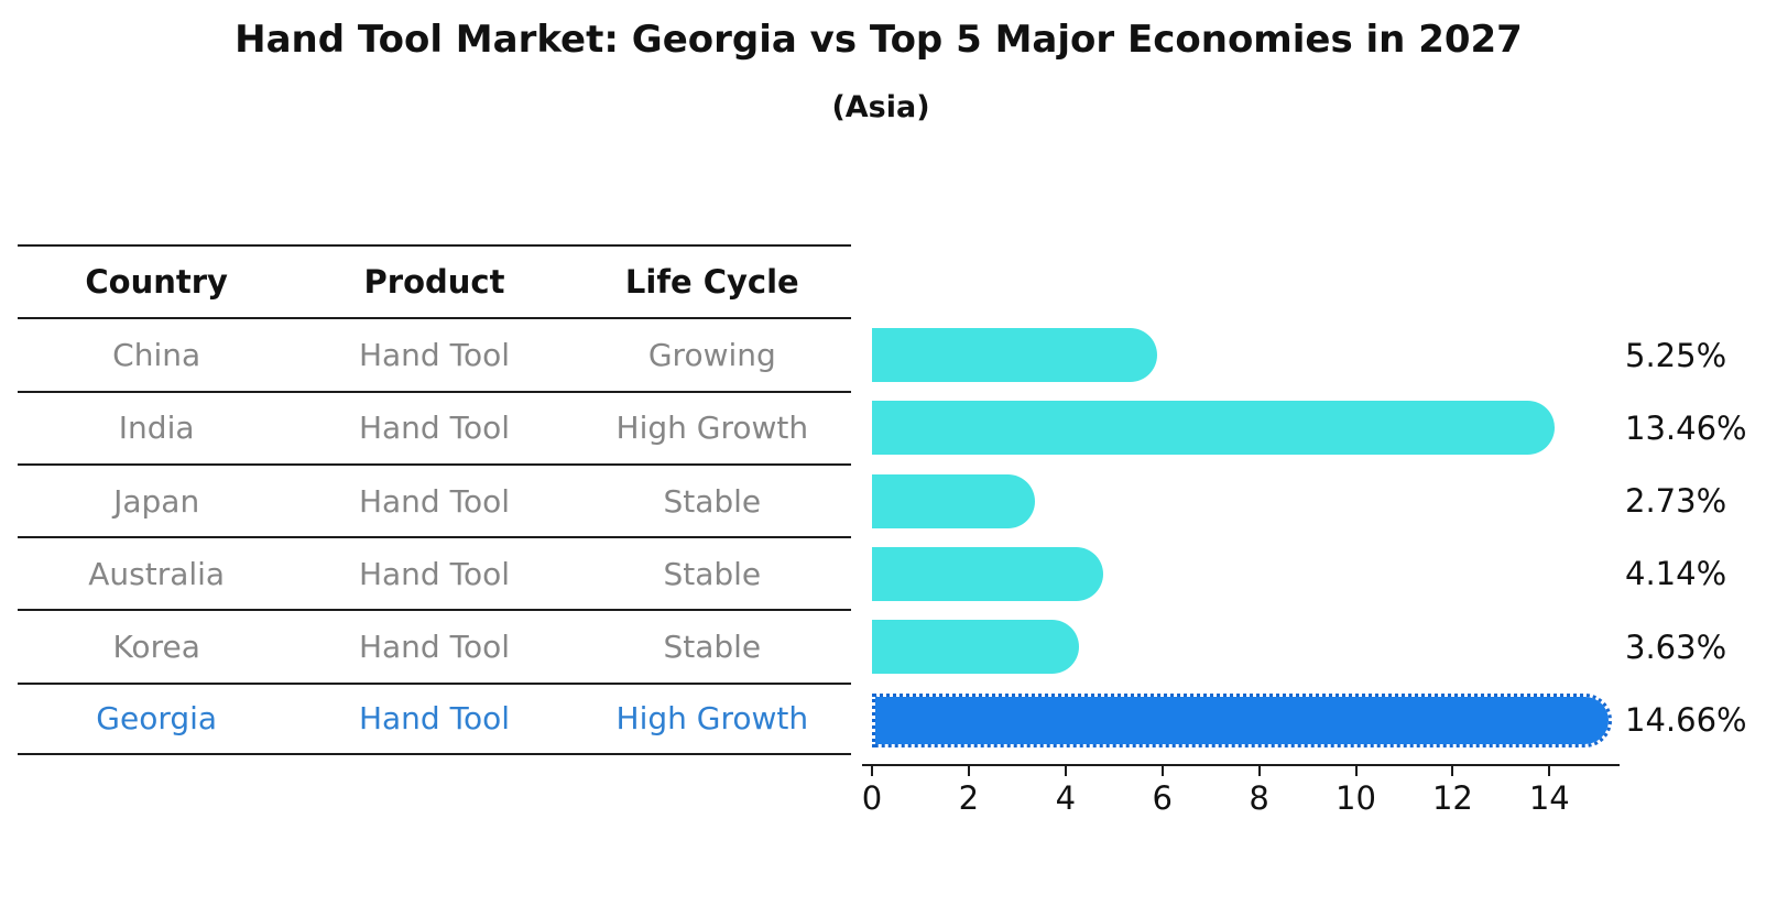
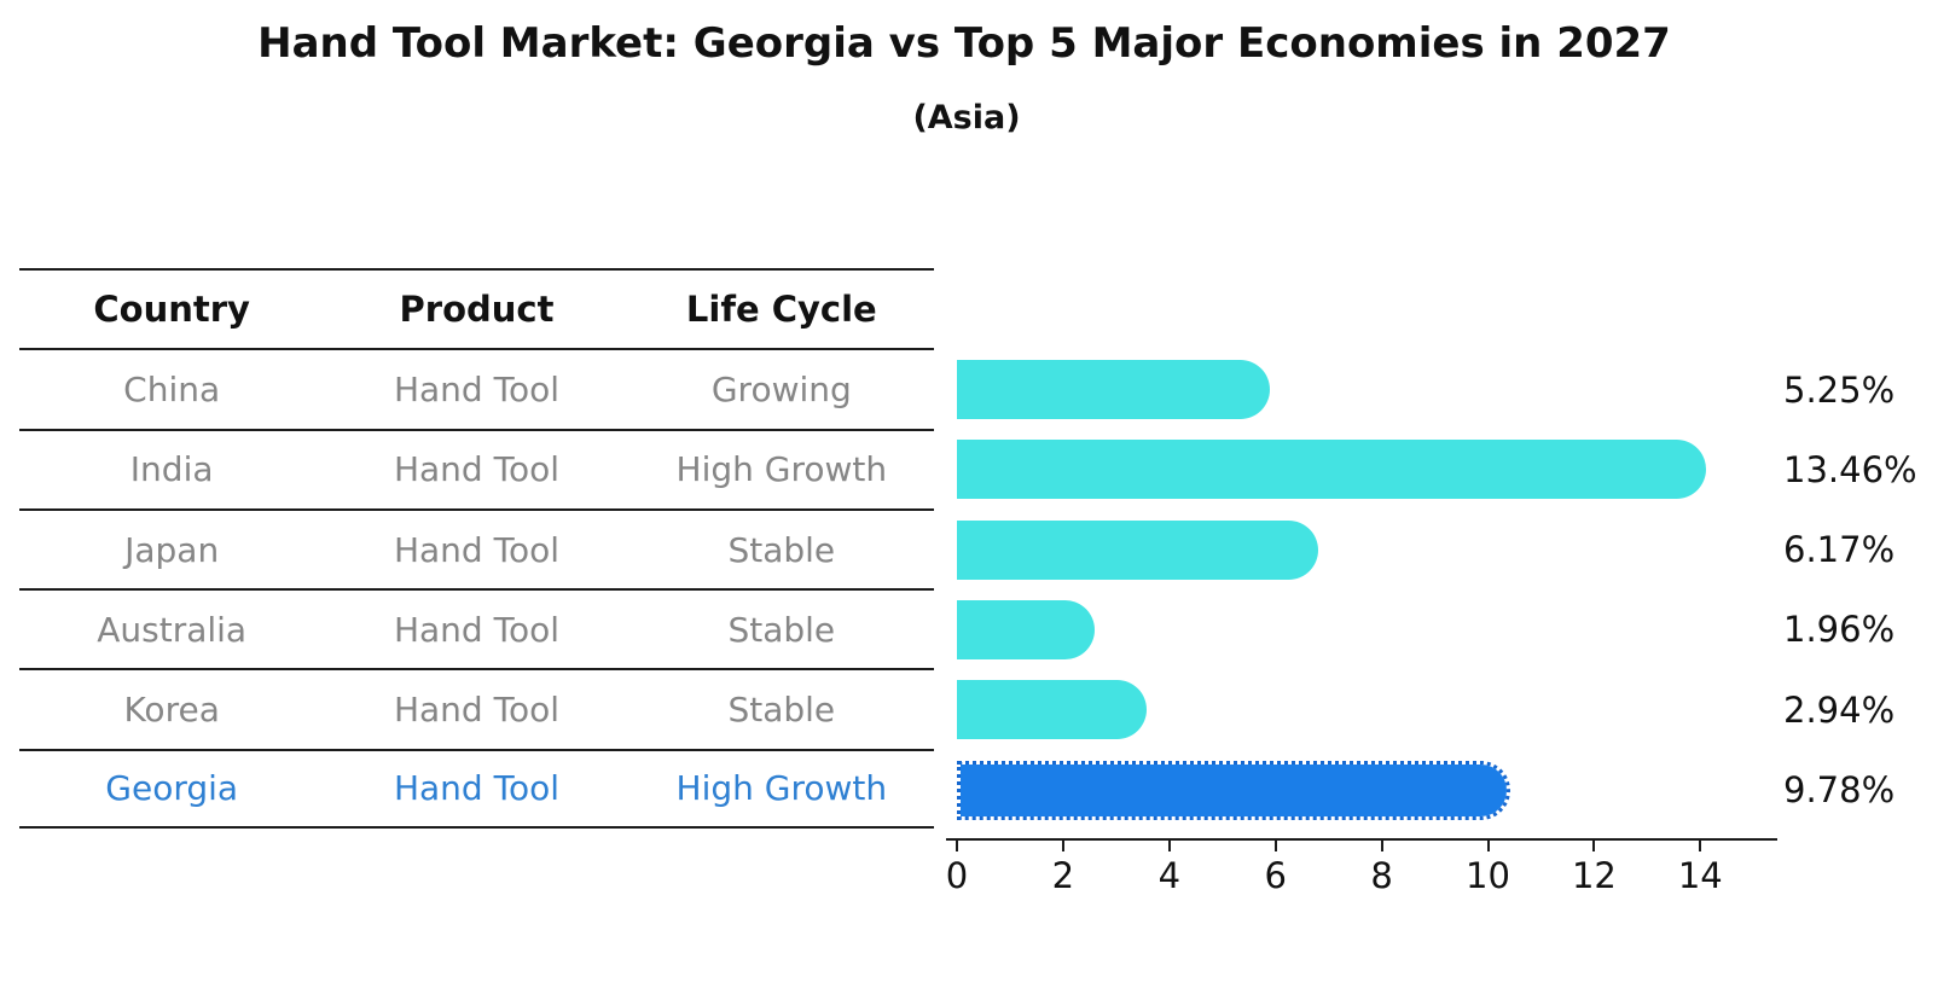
Japan: 2.73% -> 6.17%
Australia: 4.14% -> 1.96%
Korea: 3.63% -> 2.94%
Georgia: 14.66% -> 9.78%
